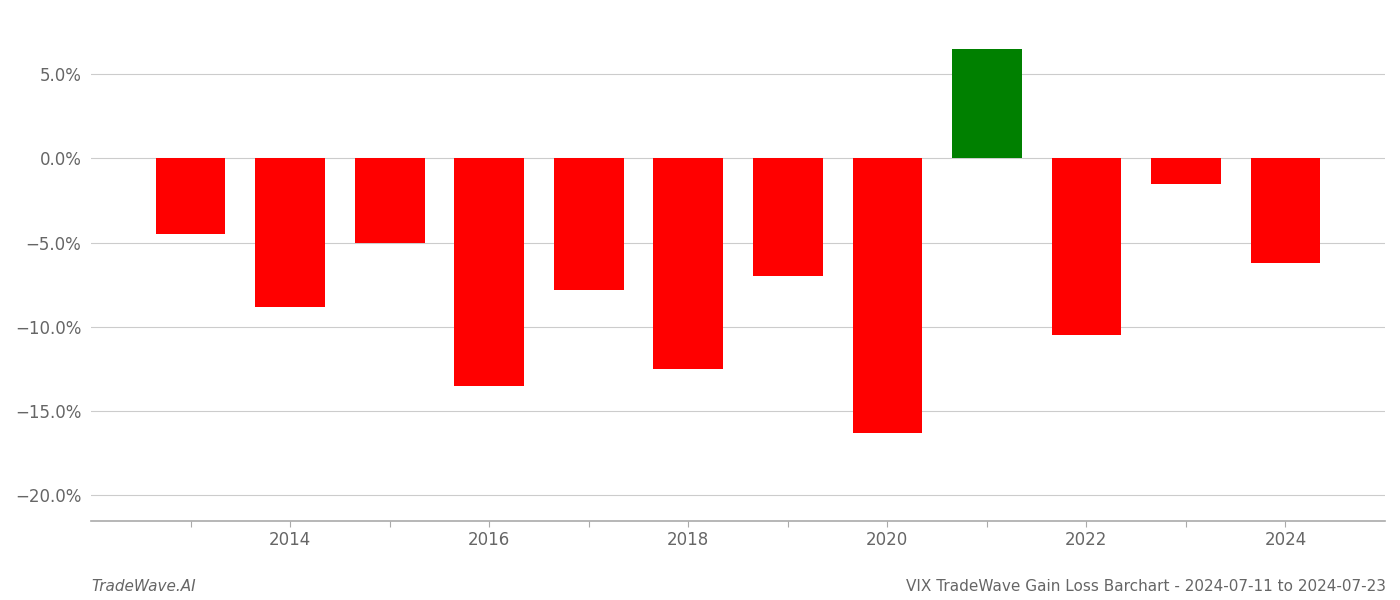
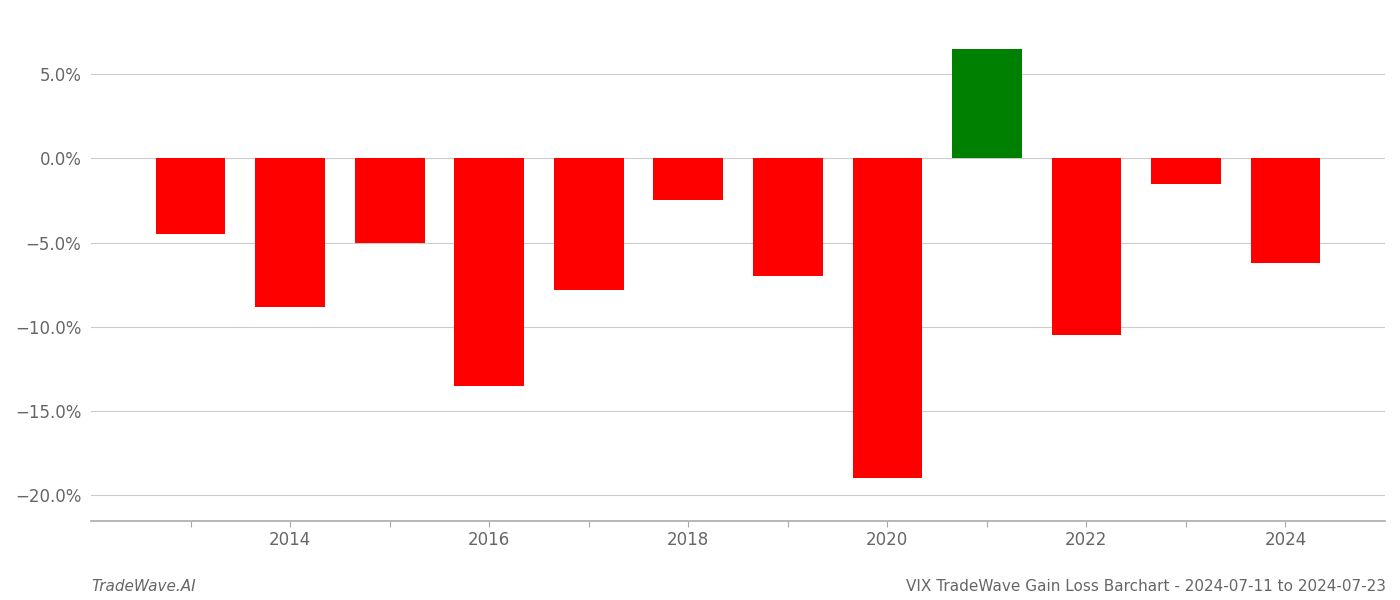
2018: -12.5% -> -2.5%
2020: -16.3% -> -19.0%
